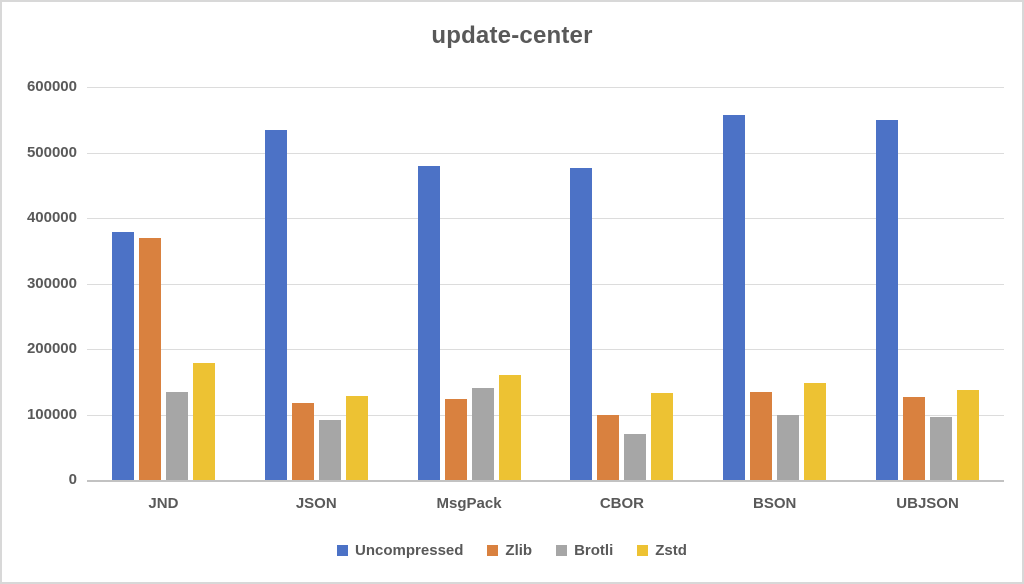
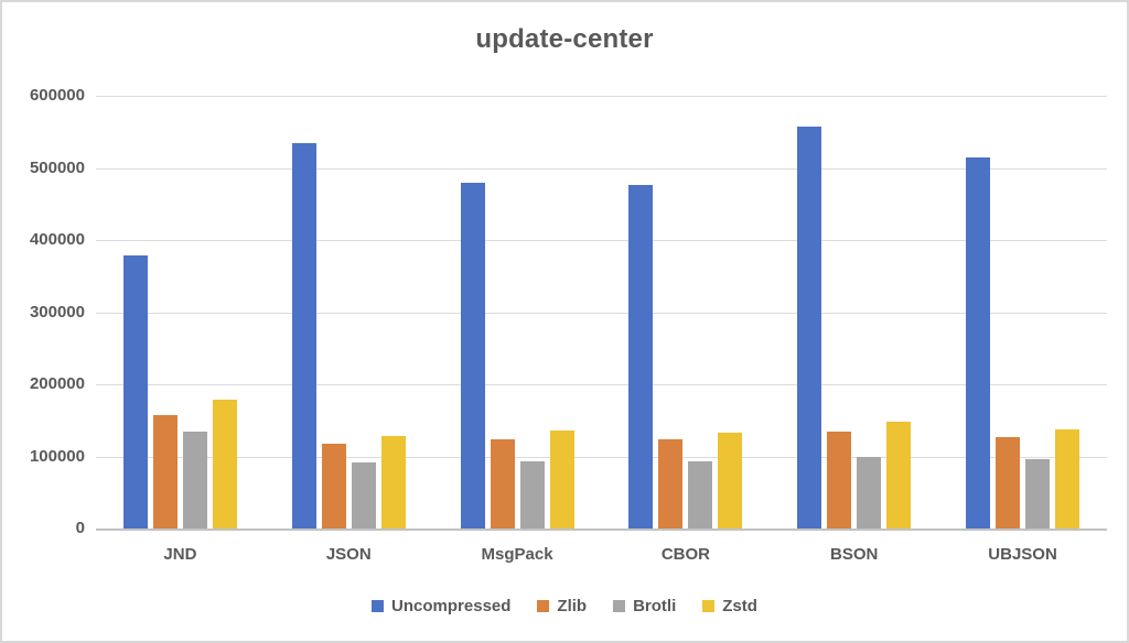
Zlib/JND: 370000 -> 160000
Brotli/MsgPack: 140000 -> 90000
Zstd/MsgPack: 160000 -> 140000
Zlib/CBOR: 100000 -> 120000
Brotli/CBOR: 70000 -> 90000
Uncompressed/UBJSON: 550000 -> 520000
